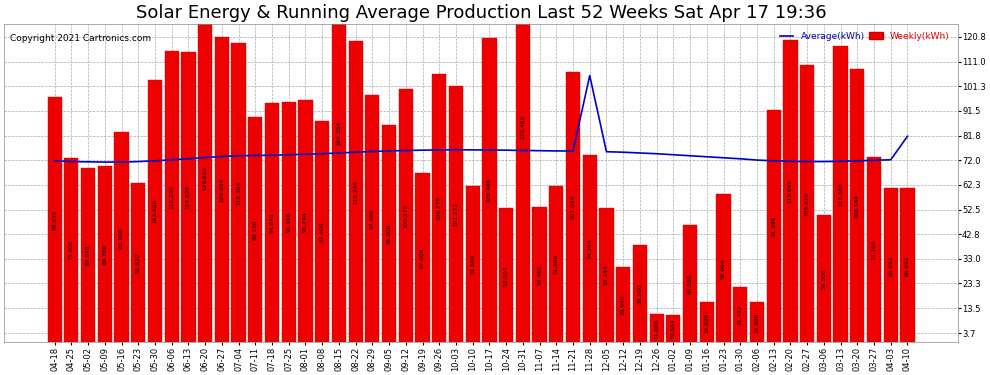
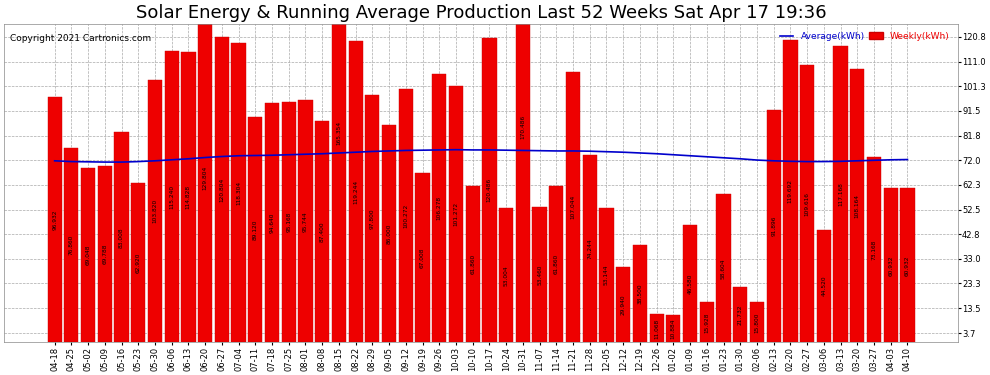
Weekly(kWh)/04-25: 73.0 -> 76.9
Average(kWh)/11-28: 105.5 -> 75.6
Weekly(kWh)/03-06: 50.5 -> 44.5
Average(kWh)/04-10: 81.5 -> 72.3
